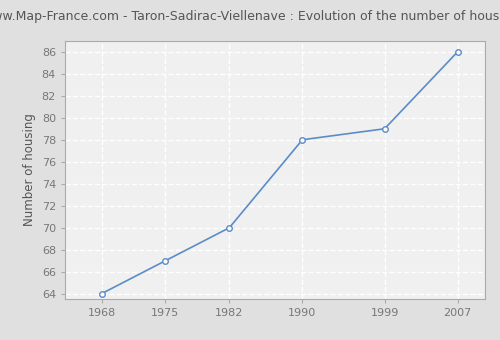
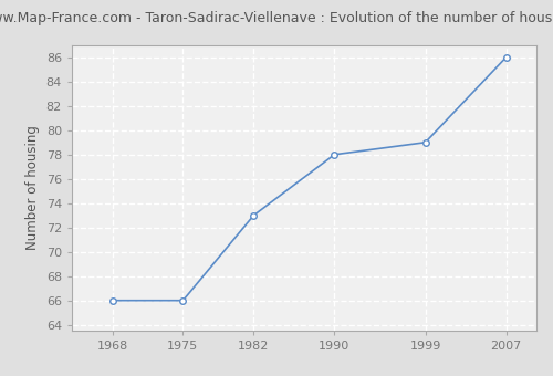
1968: 64 -> 66
1975: 67 -> 66
1982: 70 -> 73
